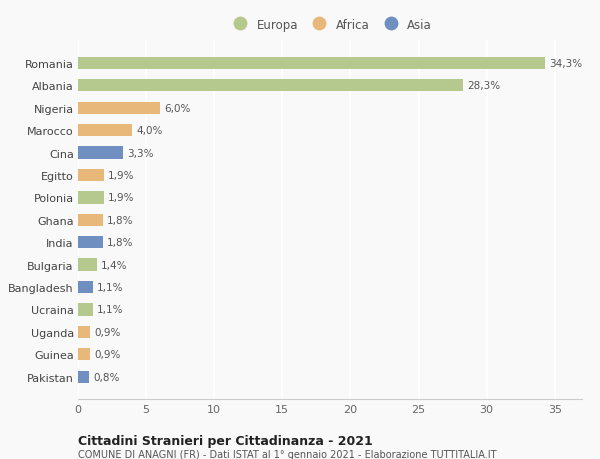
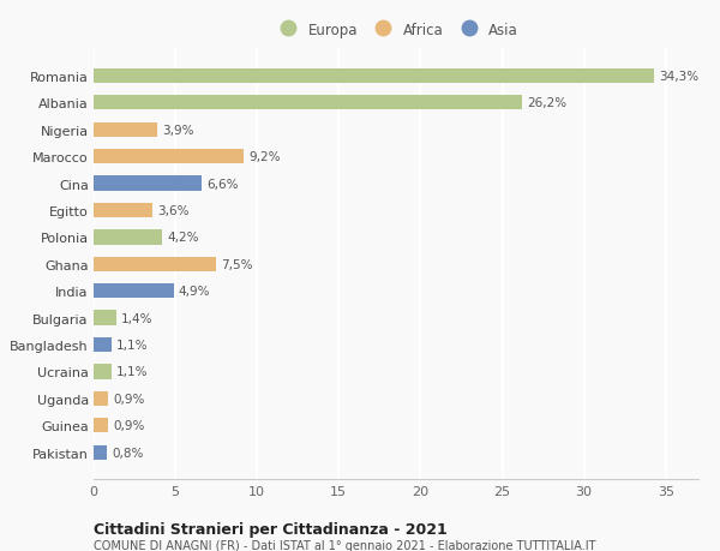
Albania: 28,3% -> 26,2%
Nigeria: 6,0% -> 3,9%
Marocco: 4,0% -> 9,2%
Cina: 3,3% -> 6,6%
Egitto: 1,9% -> 3,6%
Polonia: 1,9% -> 4,2%
Ghana: 1,8% -> 7,5%
India: 1,8% -> 4,9%
